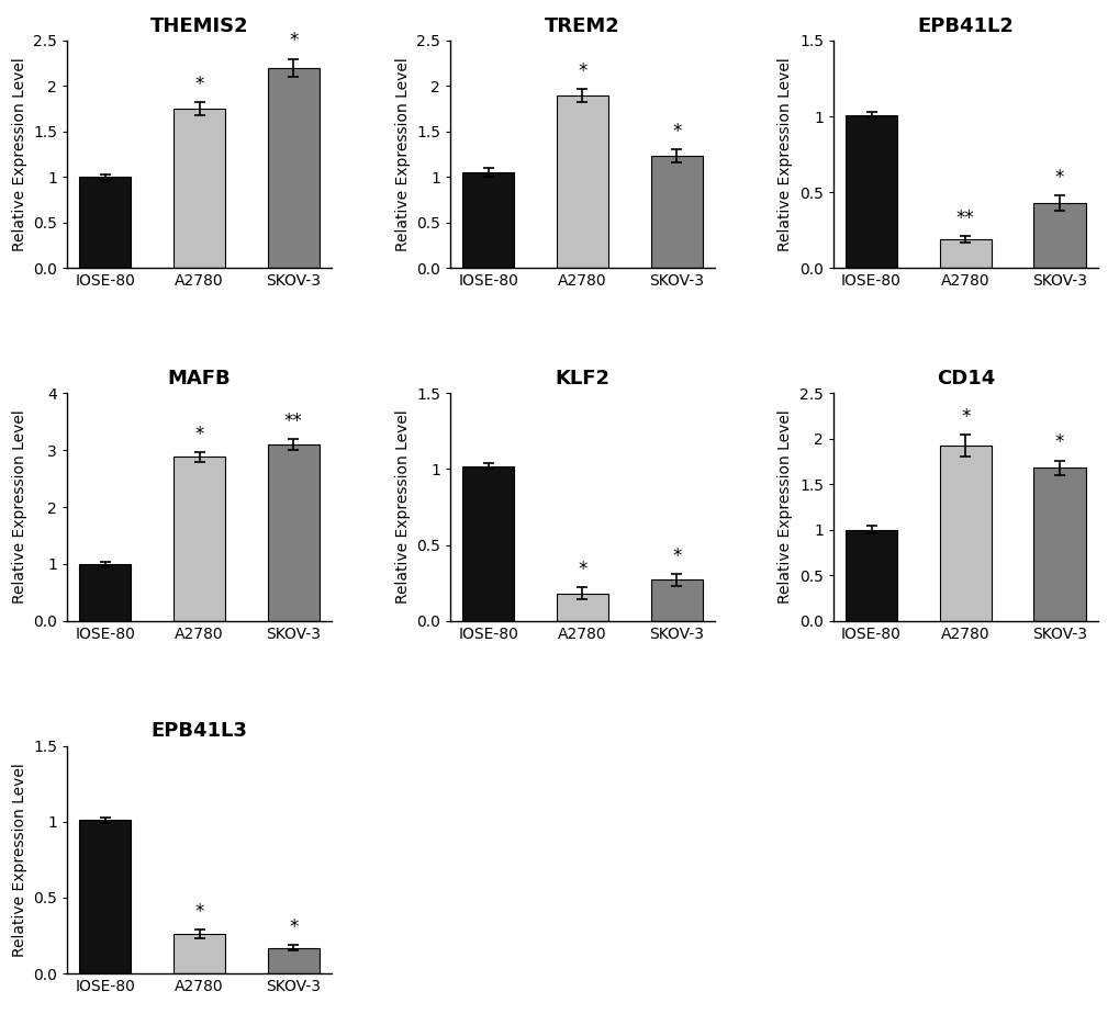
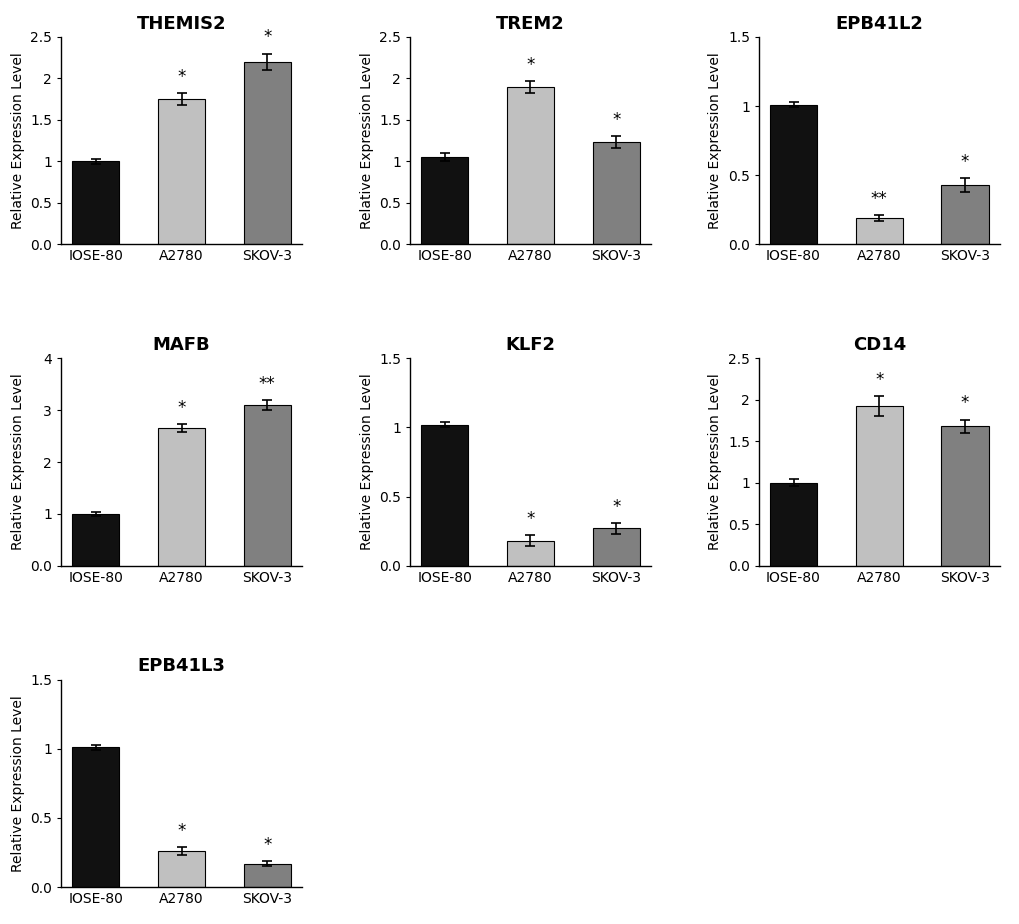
MAFB/A2780: 2.88 -> 2.65
